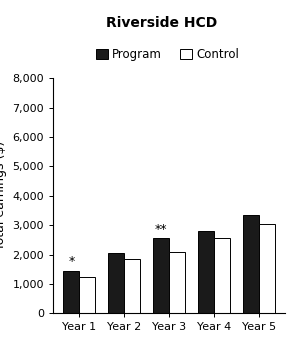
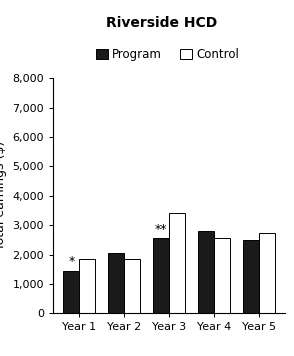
Control/Year 1: 1,250 -> 1,850
Control/Year 3: 2,100 -> 3,400
Program/Year 5: 3,350 -> 2,500
Control/Year 5: 3,050 -> 2,750
